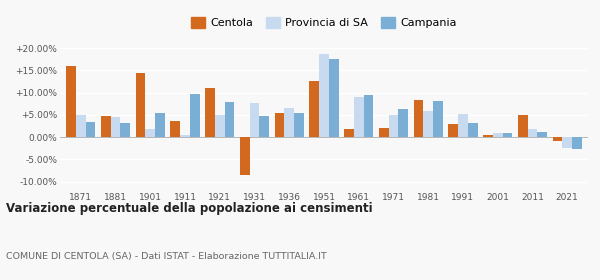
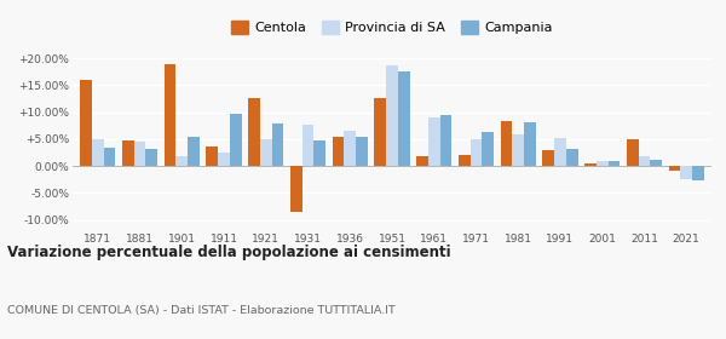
Centola/1901: 14.3% -> 19.0%
Provincia di SA/1911: 0.5% -> 2.5%
Centola/1921: 11.0% -> 12.5%
